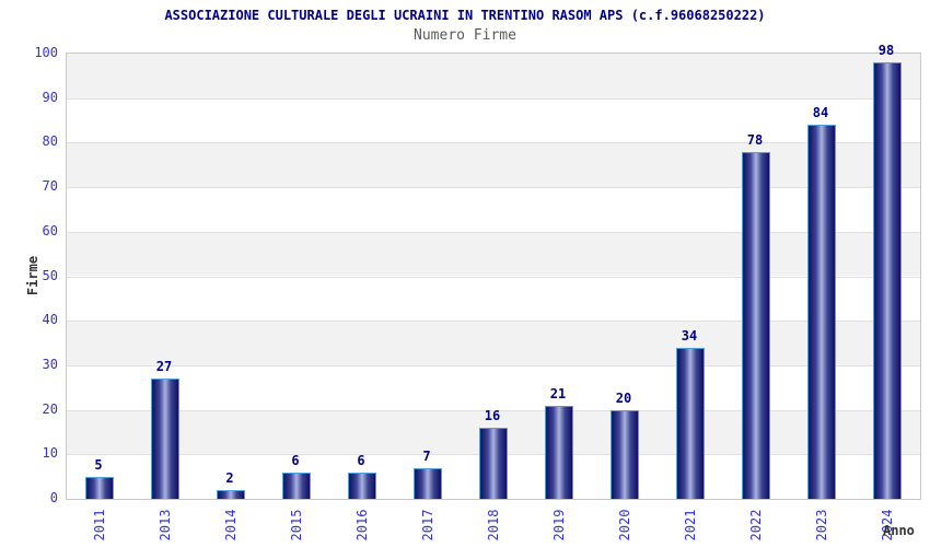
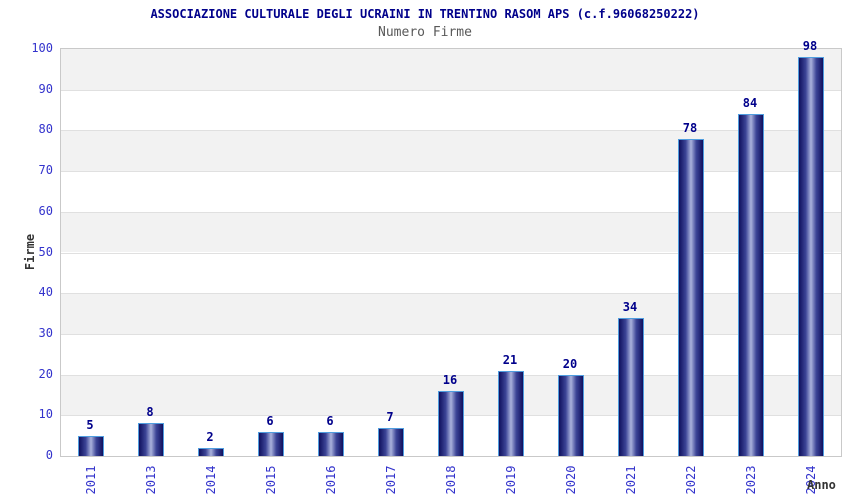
2013: 27 -> 8
